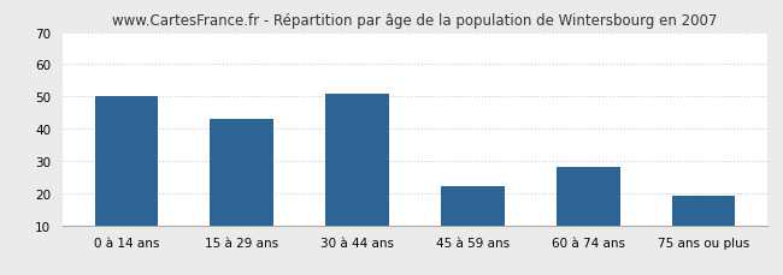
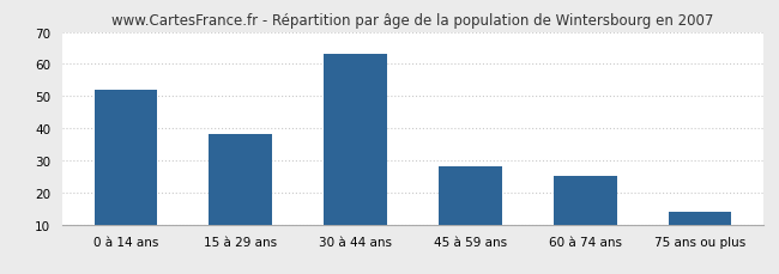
0 à 14 ans: 50 -> 52
15 à 29 ans: 43 -> 38
30 à 44 ans: 51 -> 63
45 à 59 ans: 22 -> 28
60 à 74 ans: 28 -> 25
75 ans ou plus: 19 -> 14
